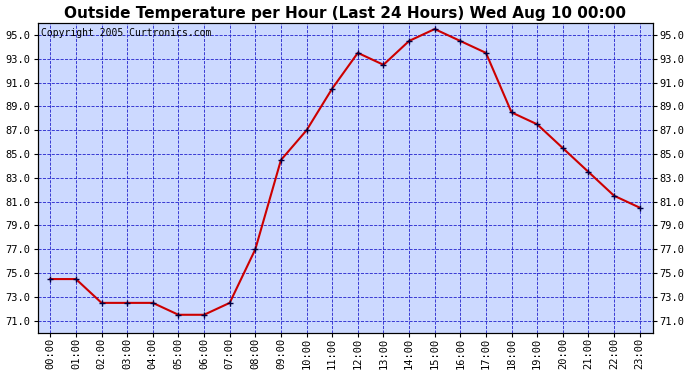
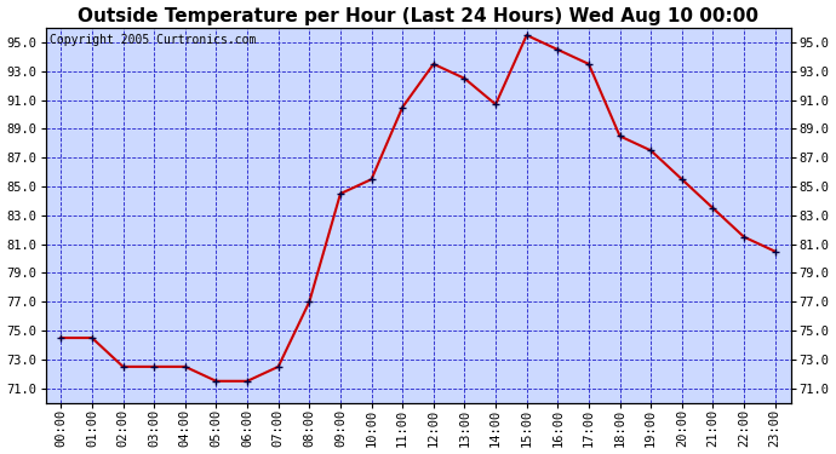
10:00: 87.0 -> 85.5
14:00: 94.5 -> 90.7
